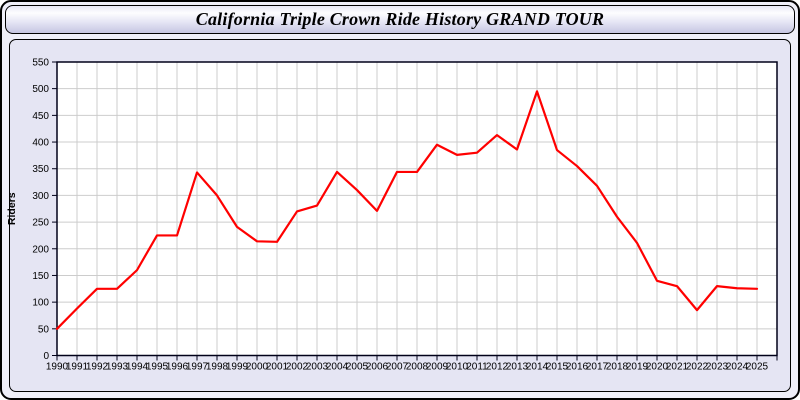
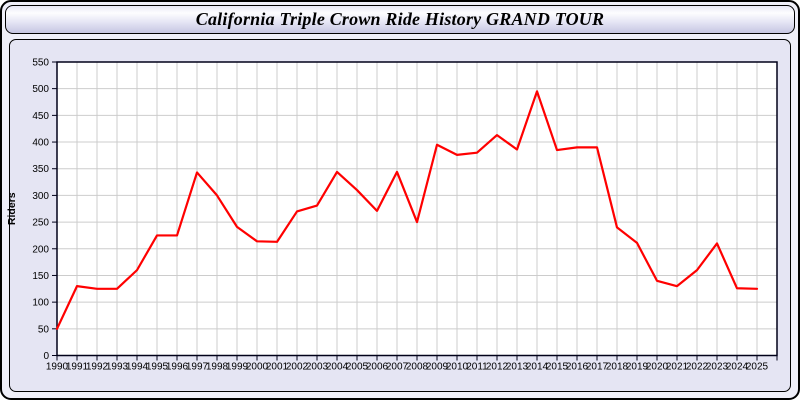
1991: 90 -> 130
2008: 340 -> 250
2016: 360 -> 390
2017: 320 -> 390
2018: 260 -> 240
2022: 80 -> 160
2023: 130 -> 210
